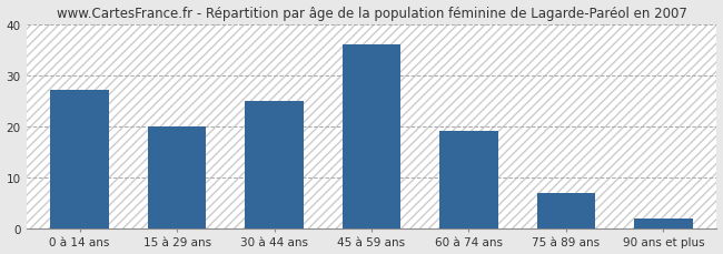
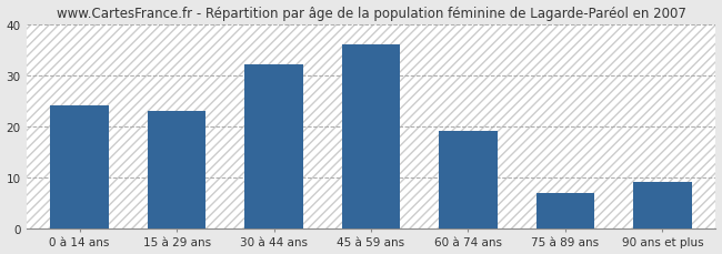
0 à 14 ans: 27 -> 24
15 à 29 ans: 20 -> 23
30 à 44 ans: 25 -> 32
90 ans et plus: 2 -> 9
